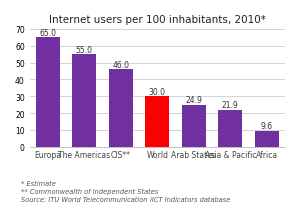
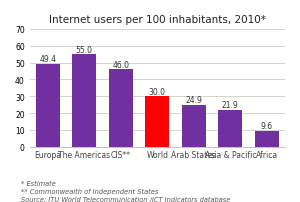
Europa: 65.0 -> 49.4
